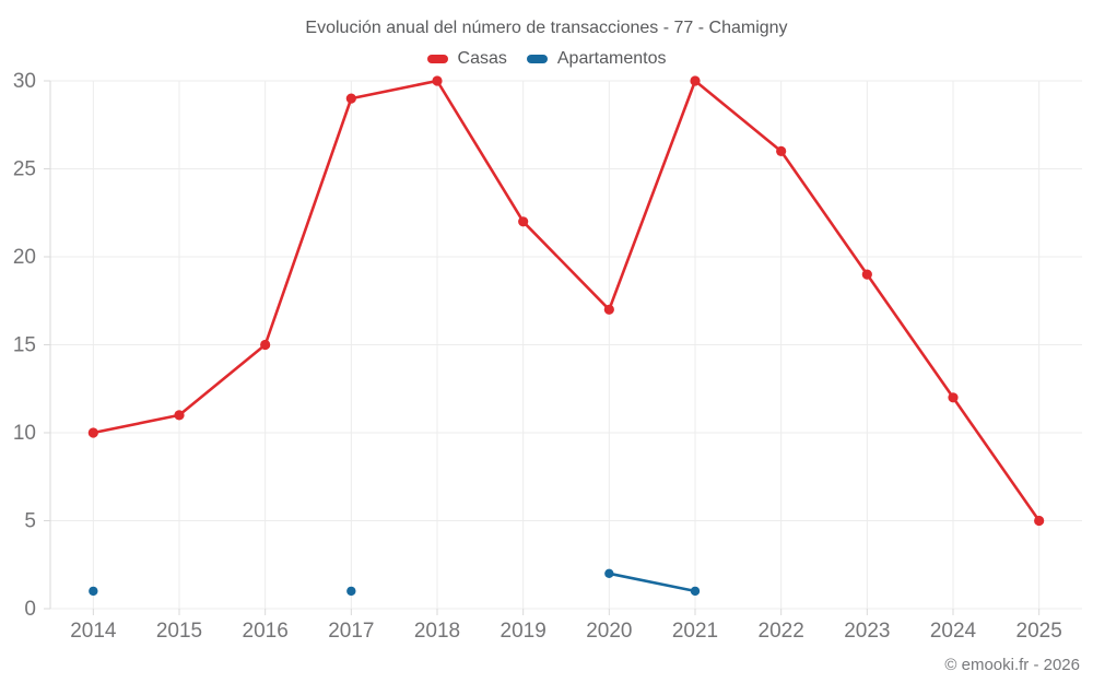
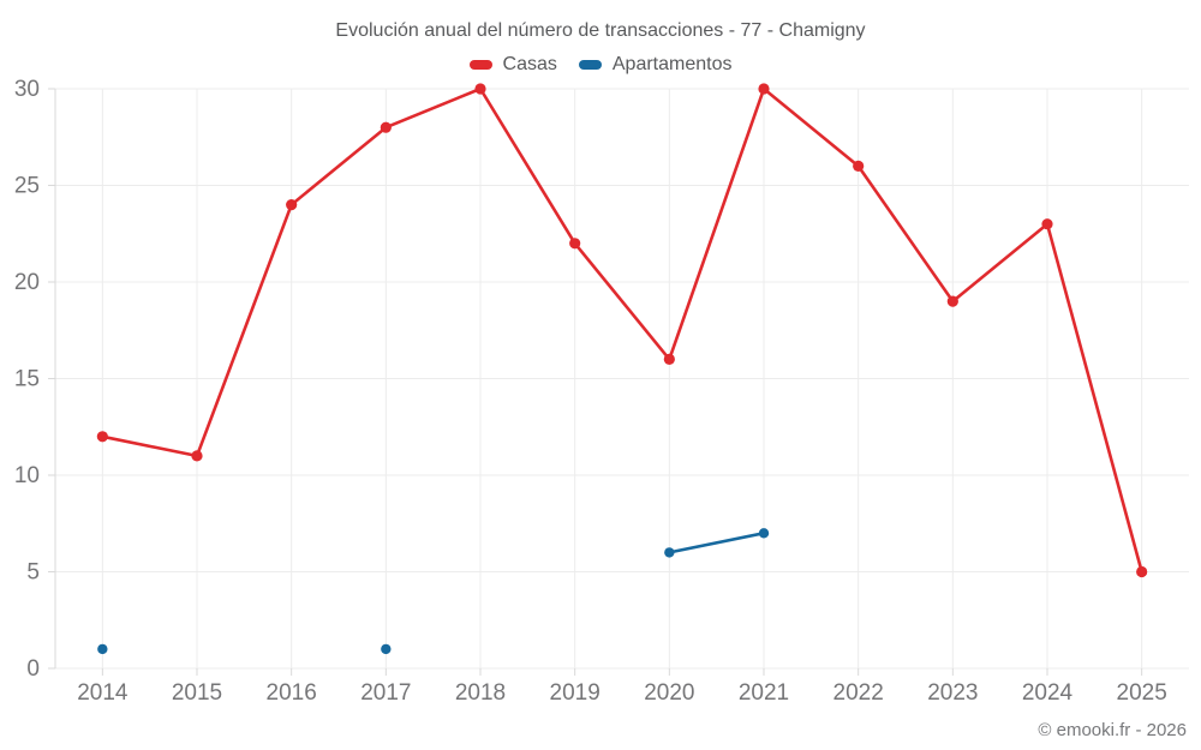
Casas/2014: 10 -> 12
Casas/2016: 15 -> 24
Casas/2017: 29 -> 28
Casas/2020: 17 -> 16
Apartamentos/2020: 2 -> 6
Apartamentos/2021: 1 -> 7
Casas/2024: 12 -> 23
